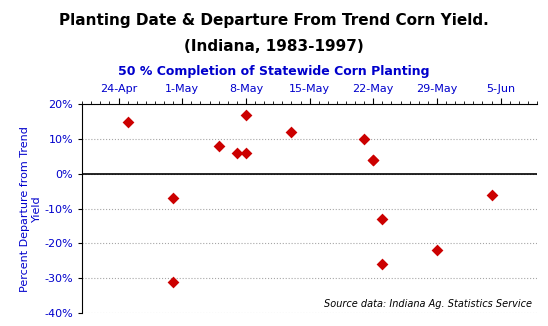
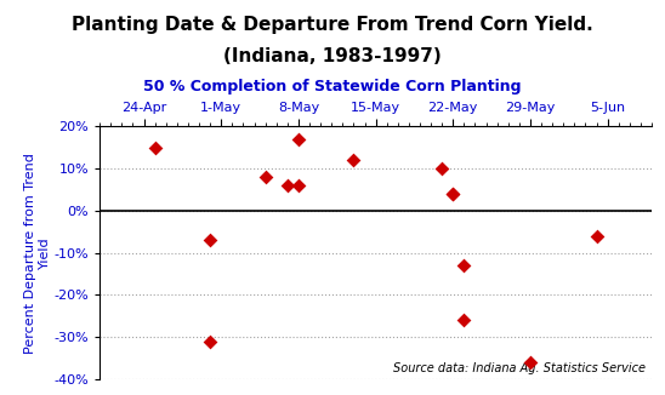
29-May: -22% -> -36%
